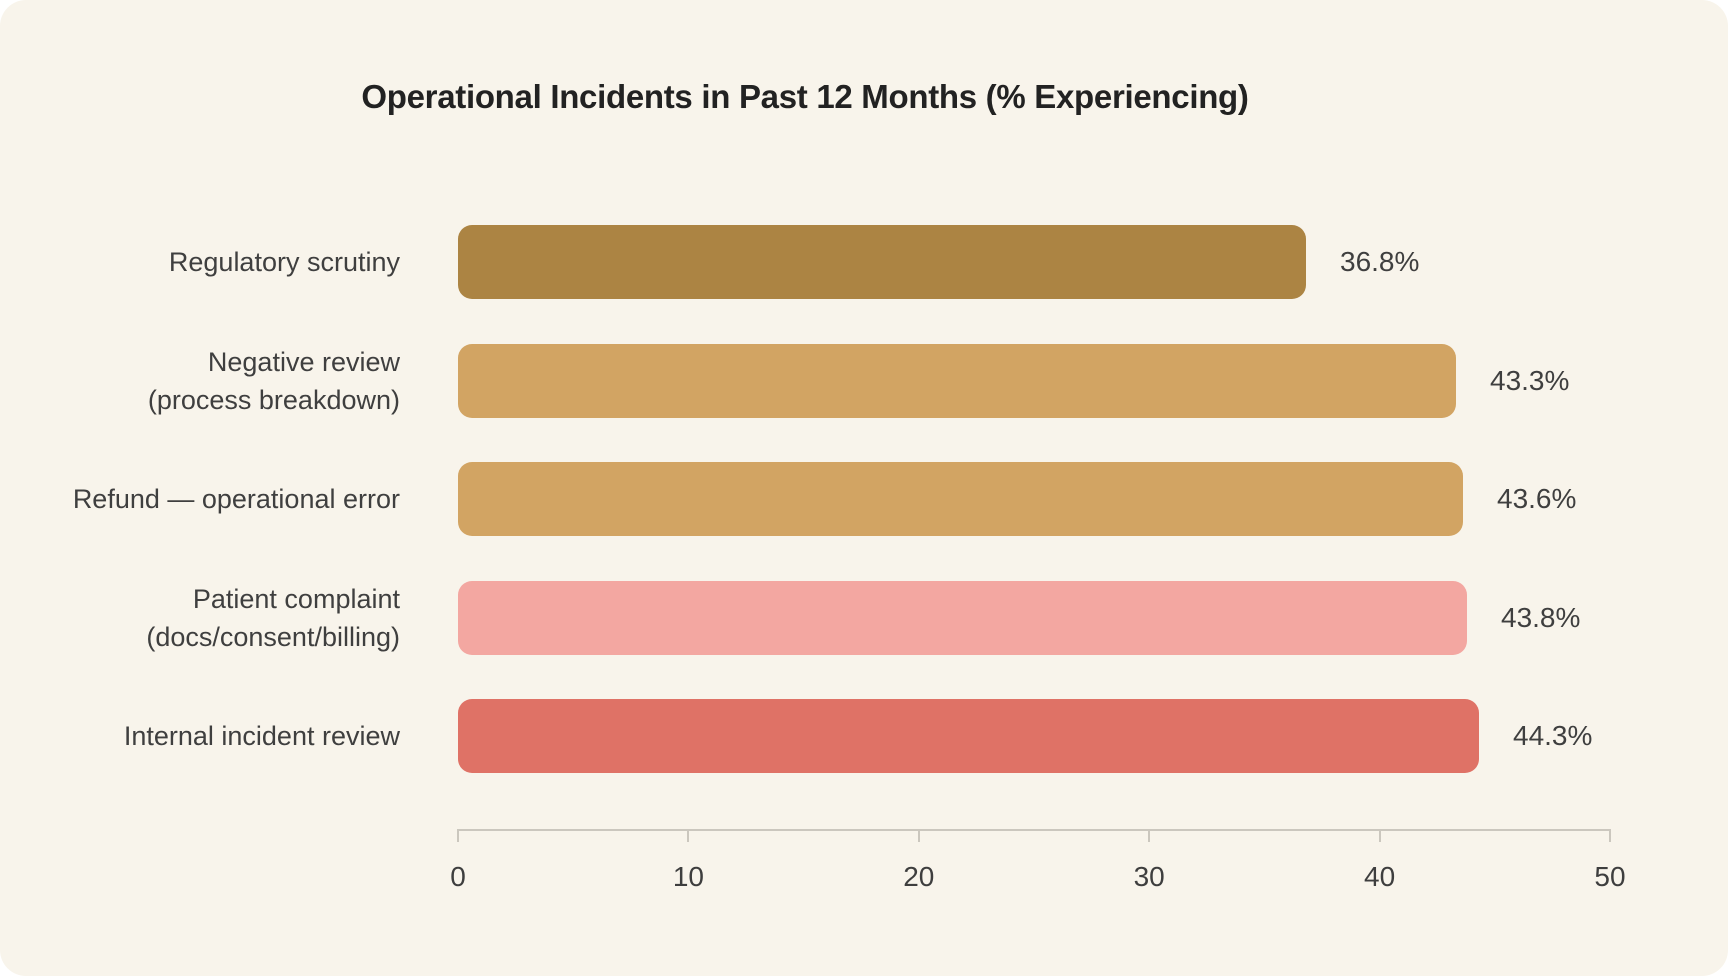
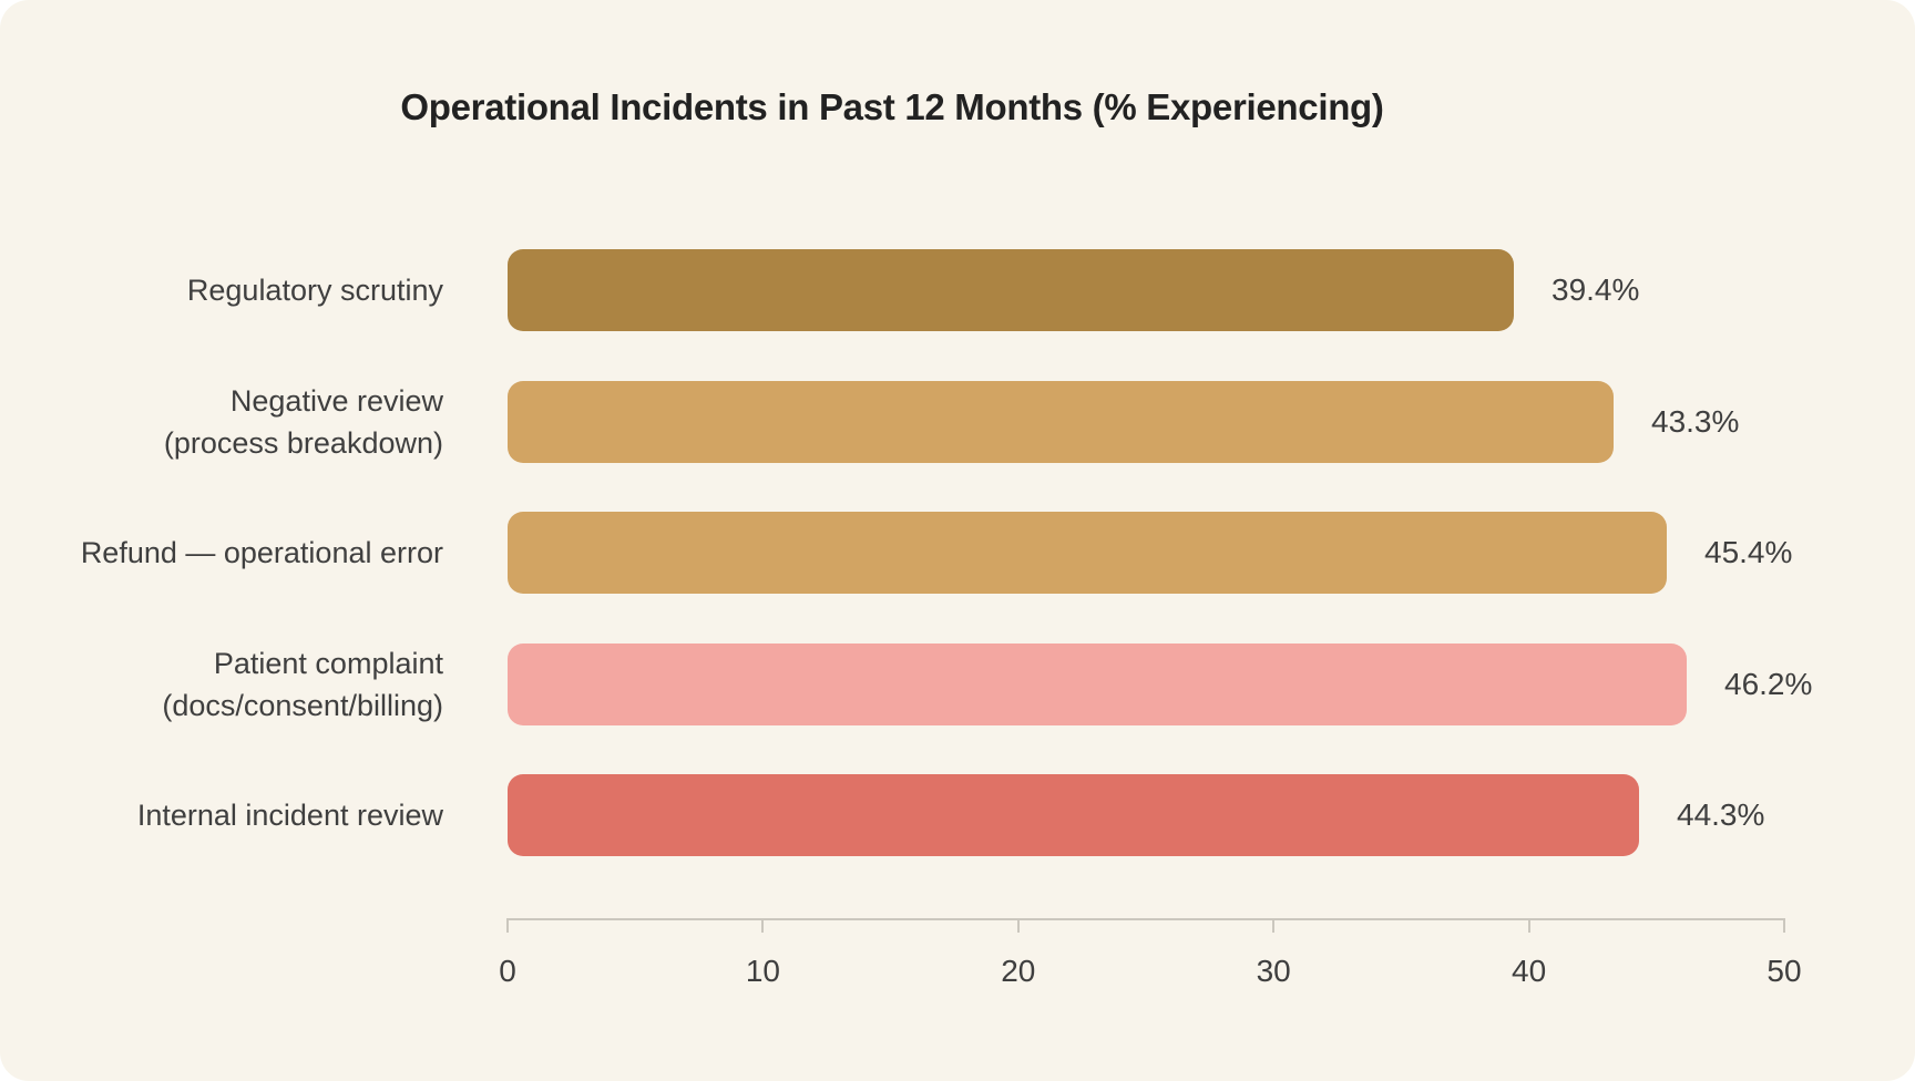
Regulatory scrutiny: 36.8% -> 39.4%
Refund — operational error: 43.6% -> 45.4%
Patient complaint (docs/consent/billing): 43.8% -> 46.2%
